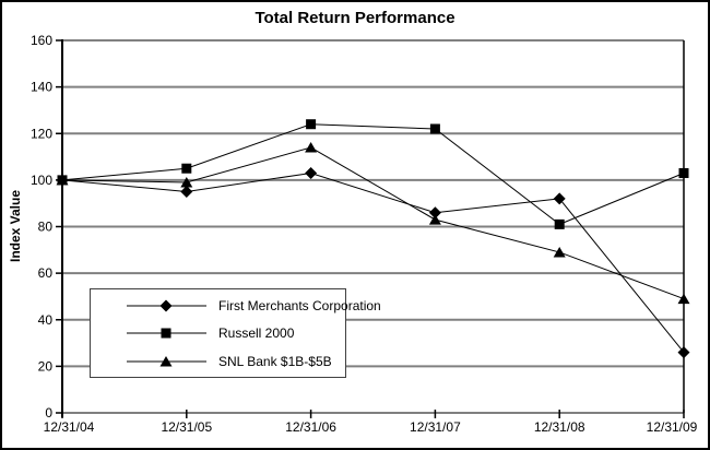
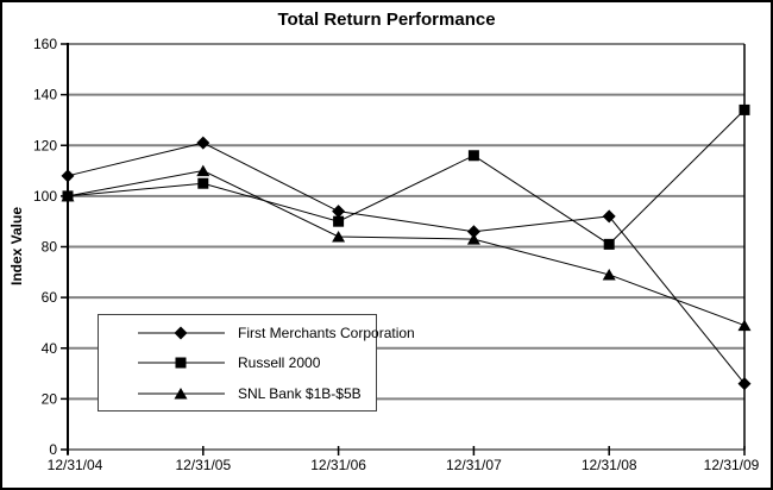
First Merchants Corporation/12/31/04: 100 -> 108
First Merchants Corporation/12/31/05: 95 -> 121
SNL Bank $1B-$5B/12/31/05: 99 -> 110
First Merchants Corporation/12/31/06: 103 -> 94
Russell 2000/12/31/06: 124 -> 90
SNL Bank $1B-$5B/12/31/06: 114 -> 84
Russell 2000/12/31/07: 122 -> 116
Russell 2000/12/31/09: 103 -> 134
